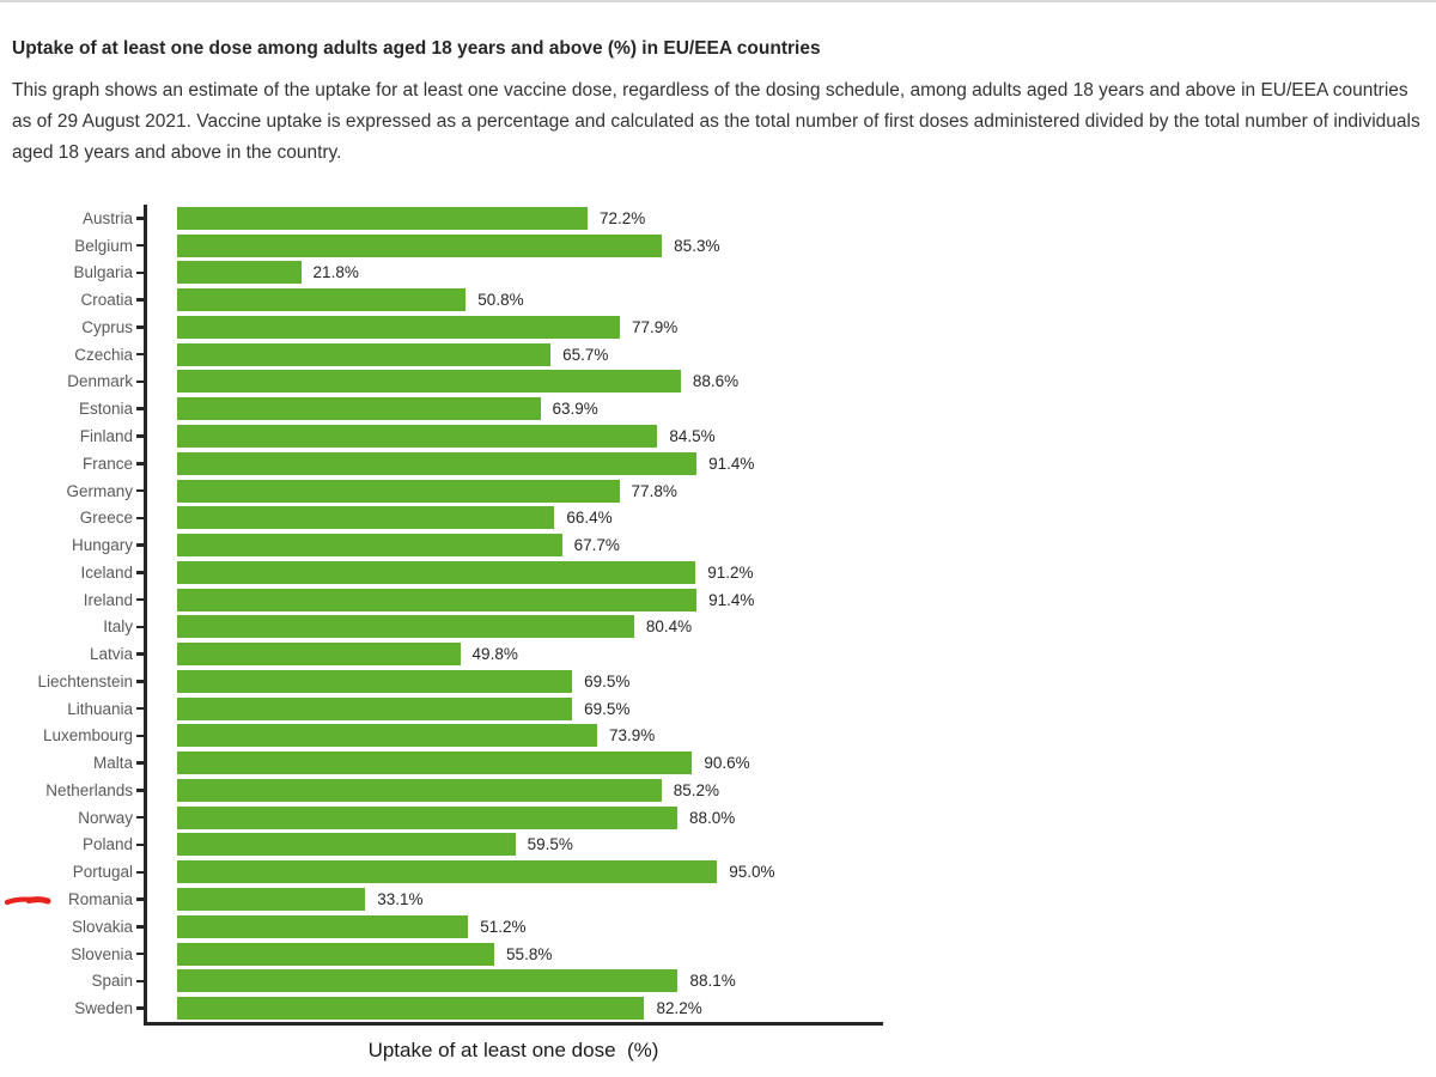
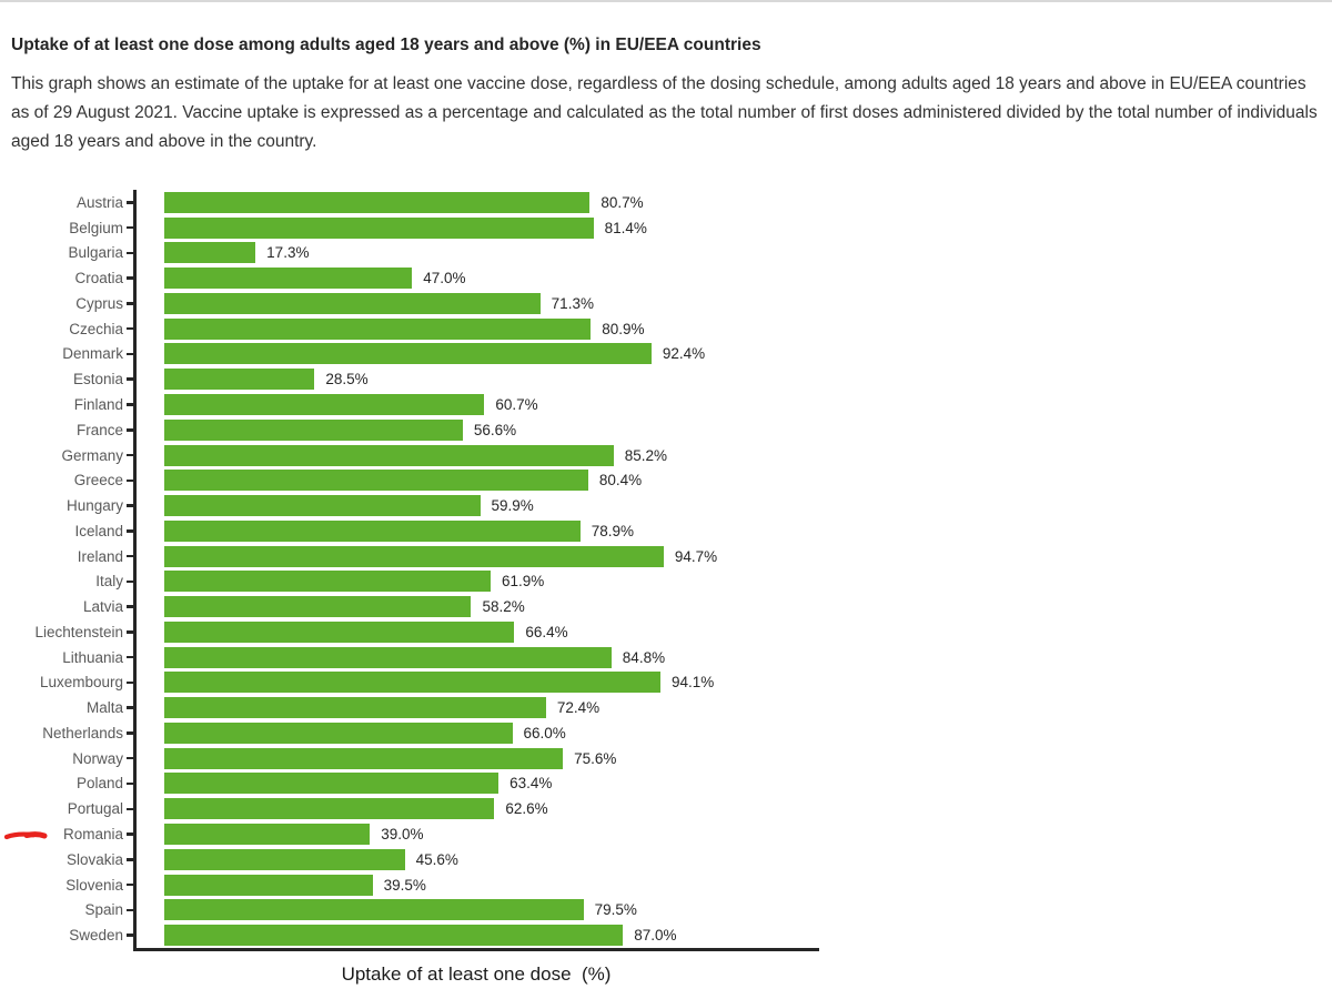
Austria: 72.2% -> 80.7%
Belgium: 85.3% -> 81.4%
Bulgaria: 21.8% -> 17.3%
Croatia: 50.8% -> 47.0%
Cyprus: 77.9% -> 71.3%
Czechia: 65.7% -> 80.9%
Denmark: 88.6% -> 92.4%
Estonia: 63.9% -> 28.5%
Finland: 84.5% -> 60.7%
France: 91.4% -> 56.6%
Germany: 77.8% -> 85.2%
Greece: 66.4% -> 80.4%
Hungary: 67.7% -> 59.9%
Iceland: 91.2% -> 78.9%
Ireland: 91.4% -> 94.7%
Italy: 80.4% -> 61.9%
Latvia: 49.8% -> 58.2%
Liechtenstein: 69.5% -> 66.4%
Lithuania: 69.5% -> 84.8%
Luxembourg: 73.9% -> 94.1%
Malta: 90.6% -> 72.4%
Netherlands: 85.2% -> 66.0%
Norway: 88.0% -> 75.6%
Poland: 59.5% -> 63.4%
Portugal: 95.0% -> 62.6%
Romania: 33.1% -> 39.0%
Slovakia: 51.2% -> 45.6%
Slovenia: 55.8% -> 39.5%
Spain: 88.1% -> 79.5%
Sweden: 82.2% -> 87.0%
